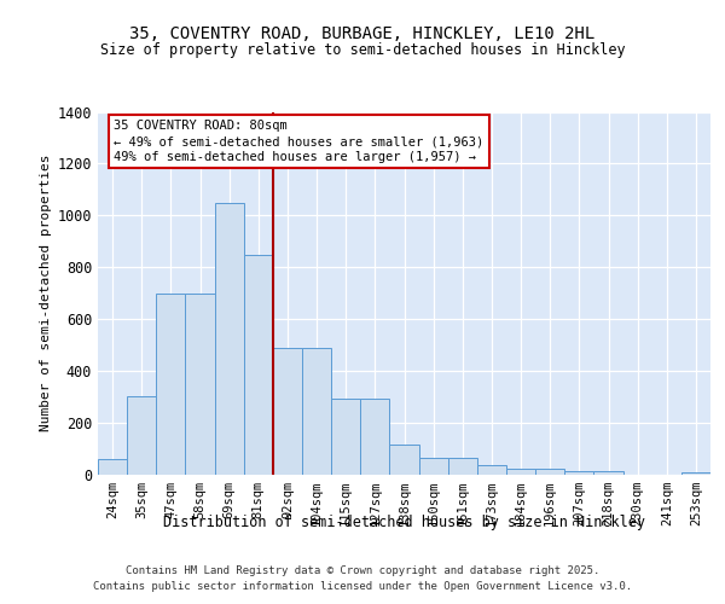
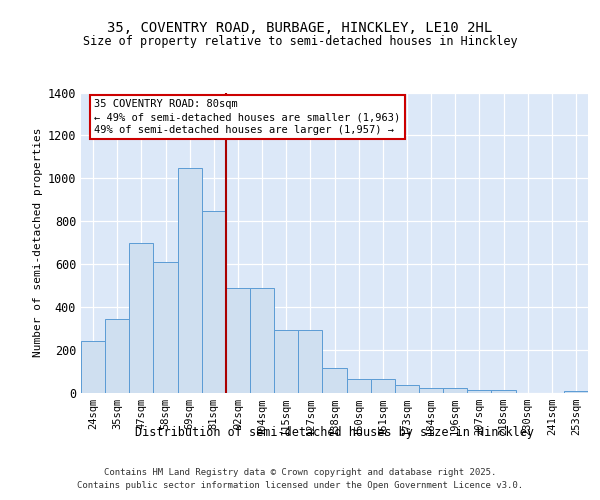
24sqm: 60 -> 240
35sqm: 300 -> 345
58sqm: 700 -> 610
